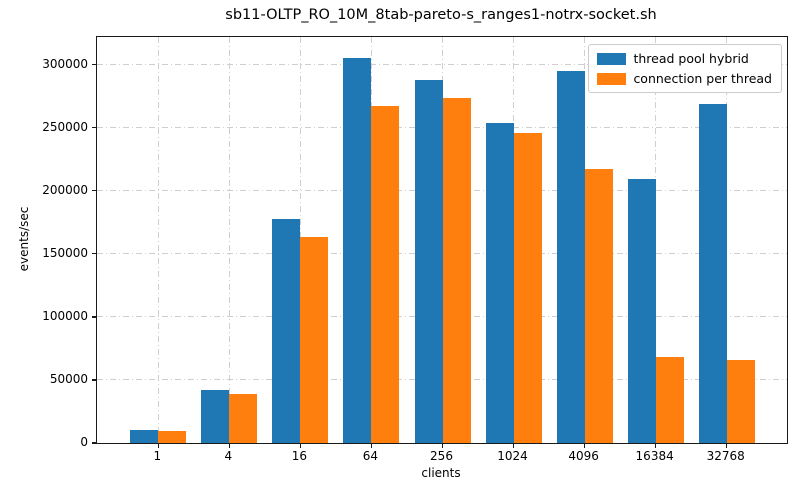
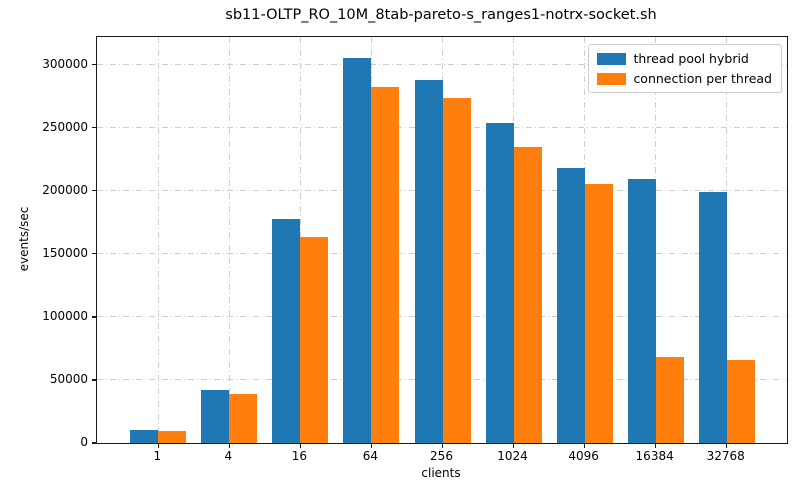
connection per thread/64: 267000 -> 282000
connection per thread/1024: 246000 -> 234000
thread pool hybrid/4096: 295000 -> 218000
connection per thread/4096: 217000 -> 206000
thread pool hybrid/32768: 269000 -> 199000
